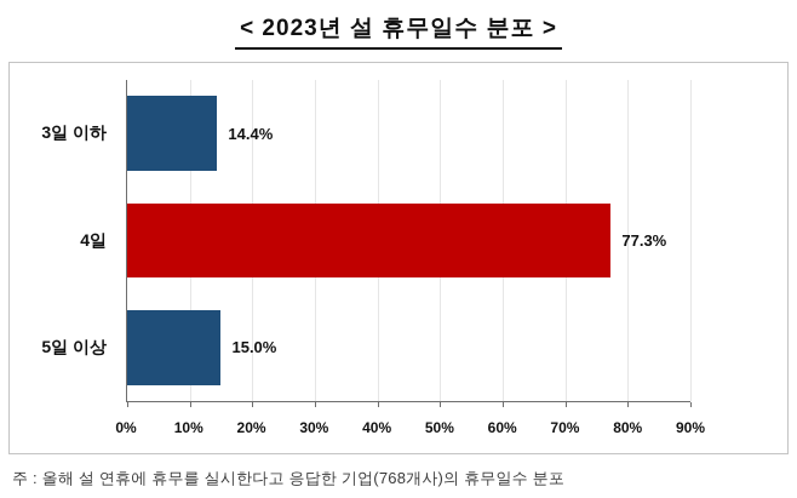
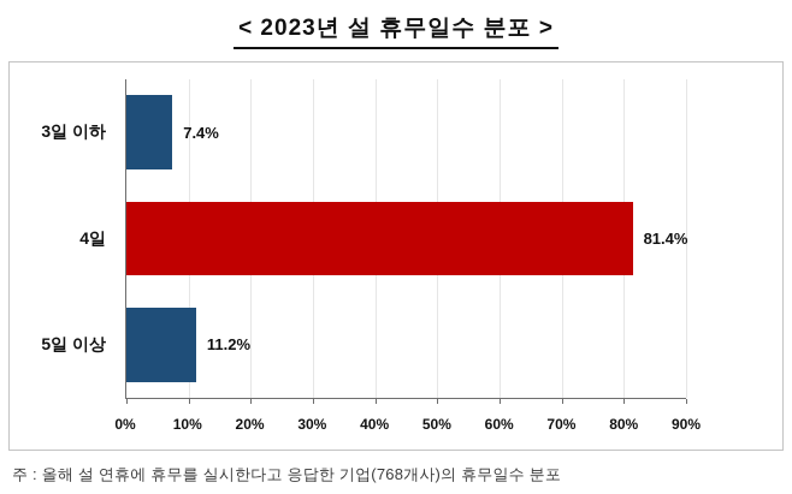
3일 이하: 14.4% -> 7.4%
4일: 77.3% -> 81.4%
5일 이상: 15.0% -> 11.2%
